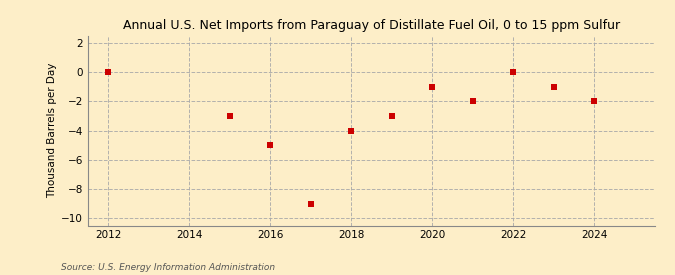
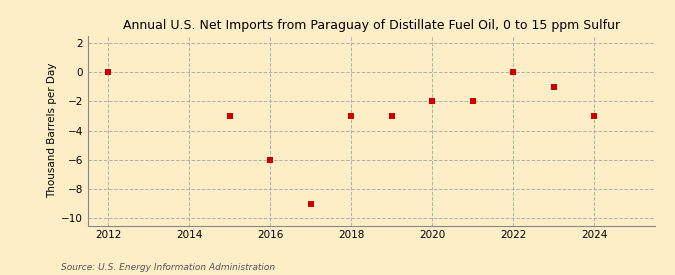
2016: -5 -> -6
2018: -4 -> -3
2020: -1 -> -2
2024: -2 -> -3
